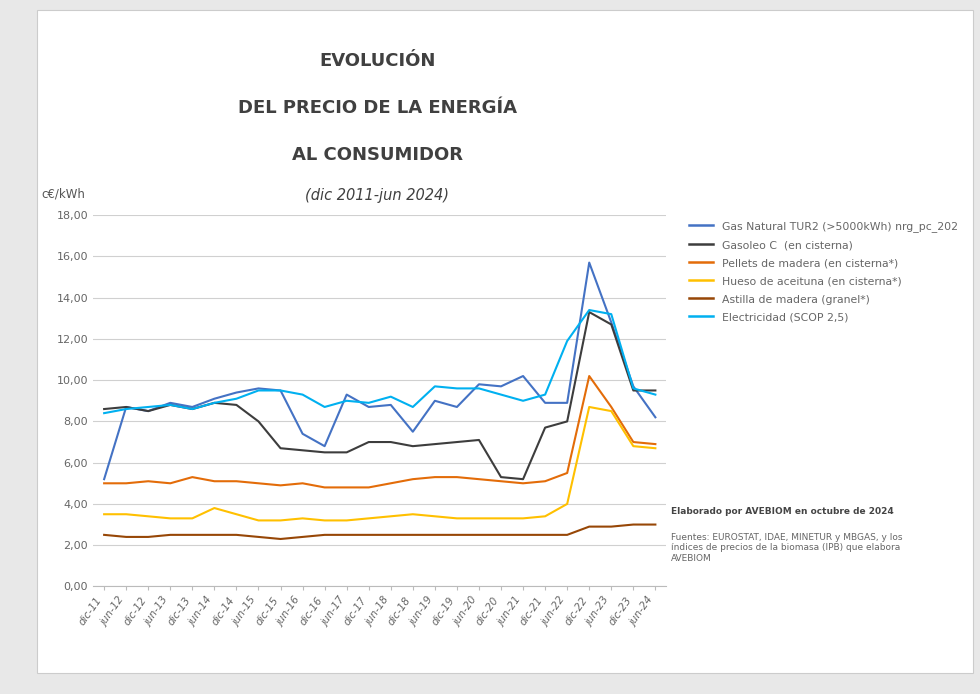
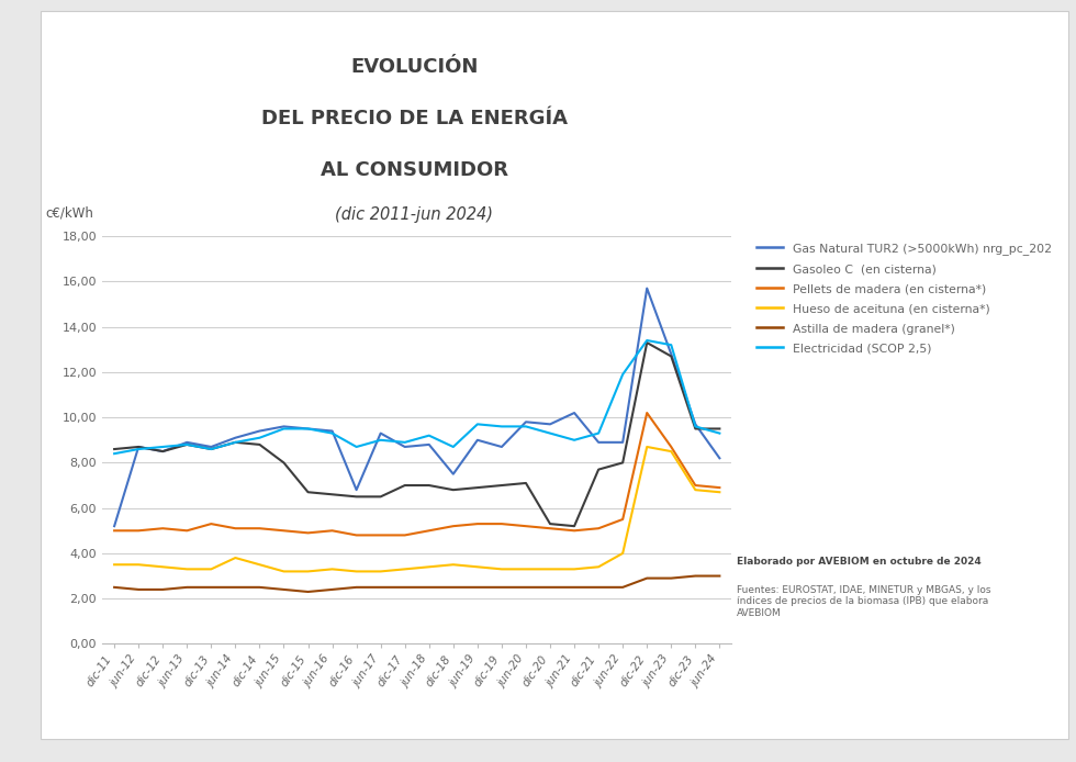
Gas Natural TUR2 (>5000kWh) nrg_pc_202/jun-16: 7,4 -> 9,4
